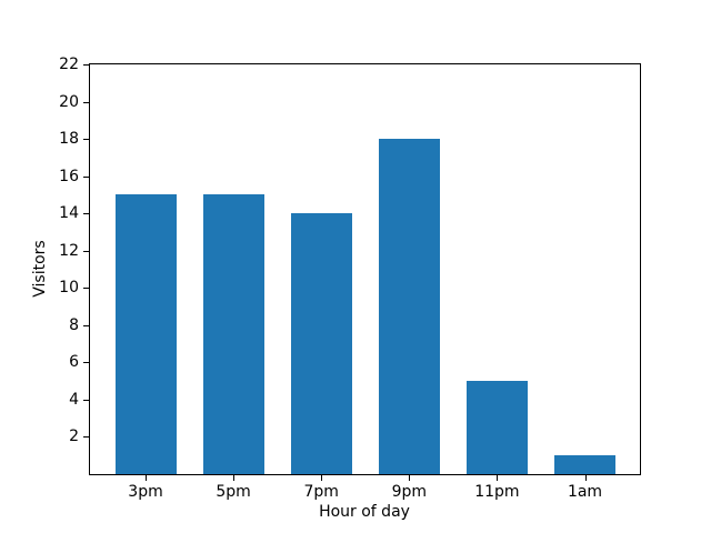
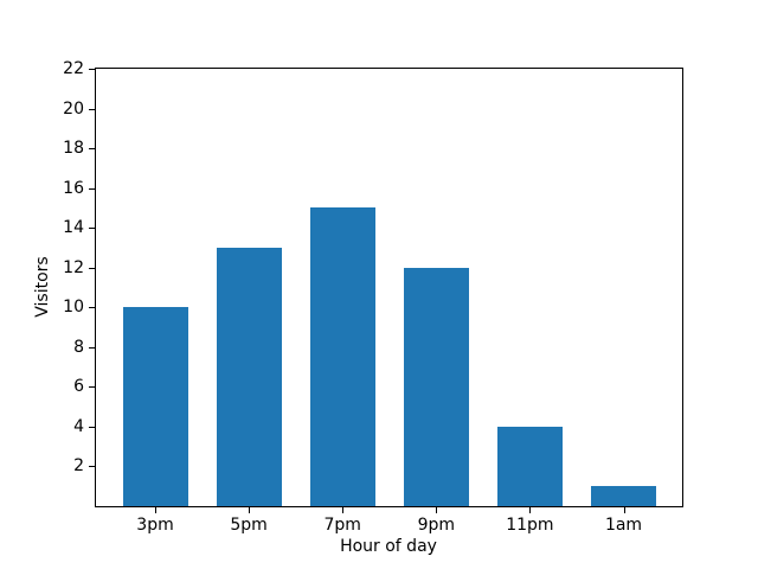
3pm: 15 -> 10
5pm: 15 -> 13
7pm: 14 -> 15
9pm: 18 -> 12
11pm: 5 -> 4
